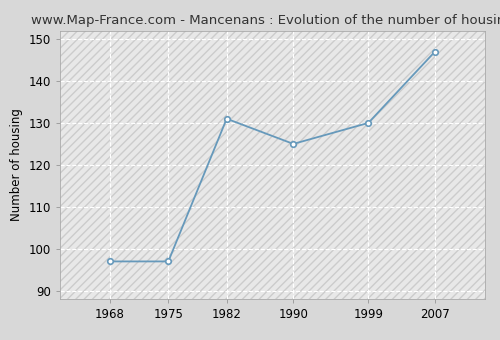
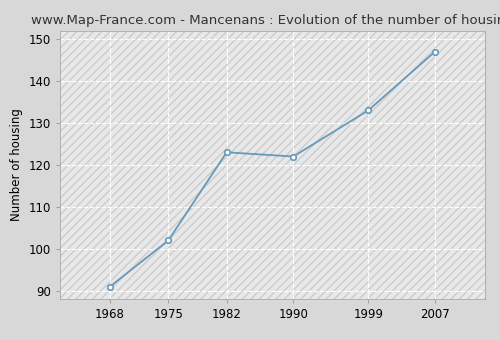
1968: 97 -> 91
1975: 97 -> 102
1982: 131 -> 123
1990: 125 -> 122
1999: 130 -> 133
